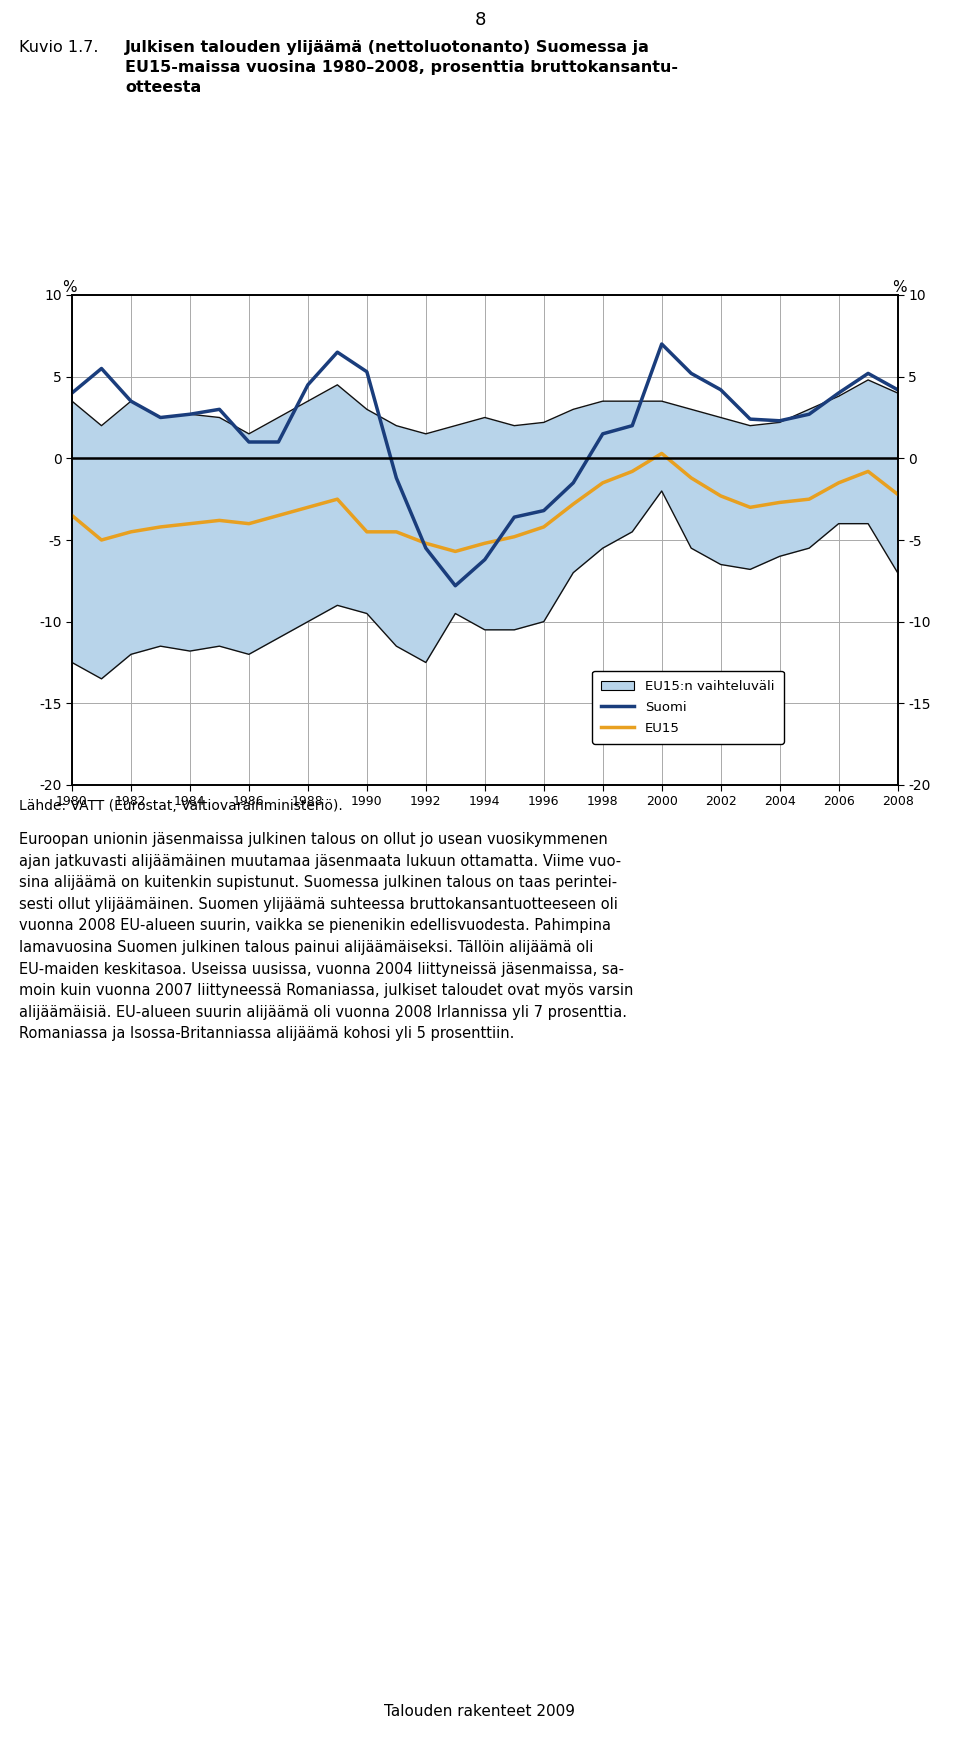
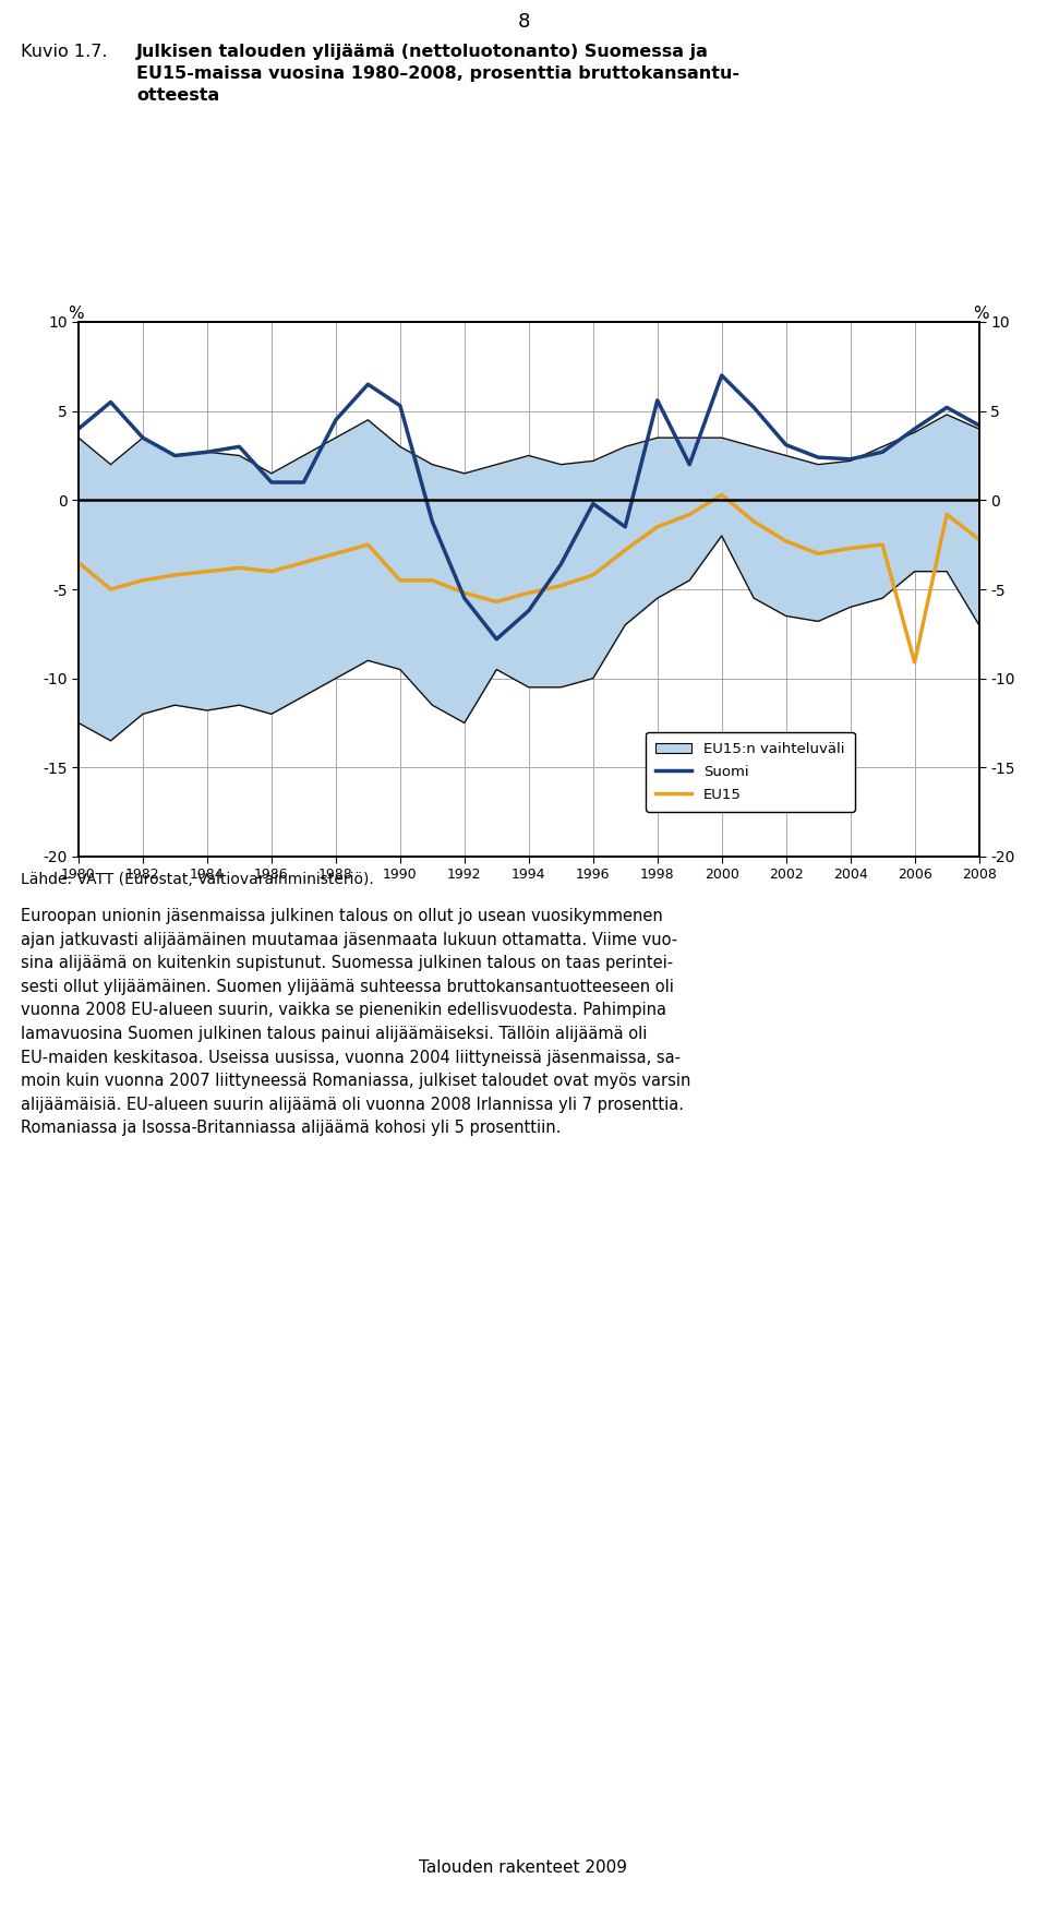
Suomi/1996: -3.2 -> -0.2
Suomi/1998: 1.5 -> 5.6
Suomi/2002: 4.2 -> 3.1
EU15/2006: -1.5 -> -9.1
